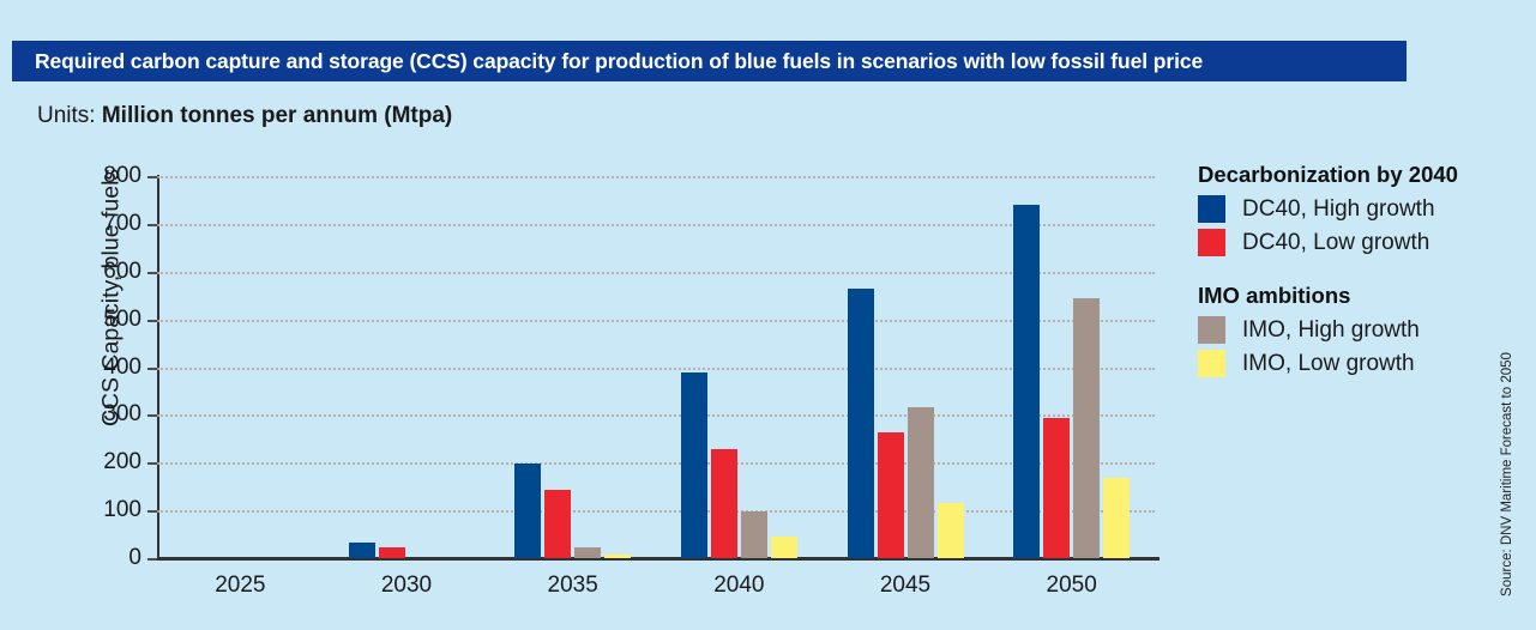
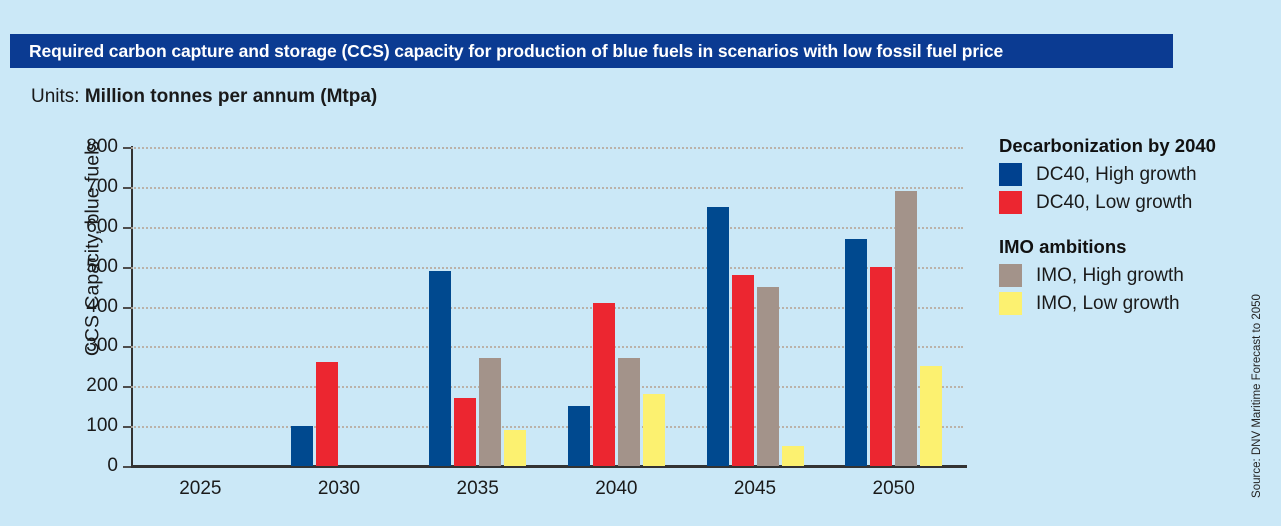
DC40, High growth/2030: 30 -> 100
DC40, Low growth/2030: 20 -> 260
DC40, High growth/2035: 200 -> 490
DC40, Low growth/2035: 140 -> 170
IMO, High growth/2035: 20 -> 270
IMO, Low growth/2035: 10 -> 90
DC40, High growth/2040: 390 -> 150
DC40, Low growth/2040: 230 -> 410
IMO, High growth/2040: 100 -> 270
IMO, Low growth/2040: 40 -> 180
DC40, High growth/2045: 560 -> 650
DC40, Low growth/2045: 260 -> 480
IMO, High growth/2045: 320 -> 450
IMO, Low growth/2045: 120 -> 50
DC40, High growth/2050: 740 -> 570
DC40, Low growth/2050: 290 -> 500
IMO, High growth/2050: 540 -> 690
IMO, Low growth/2050: 170 -> 250
